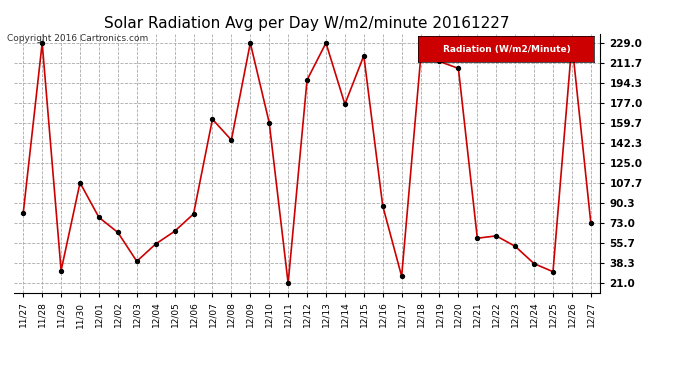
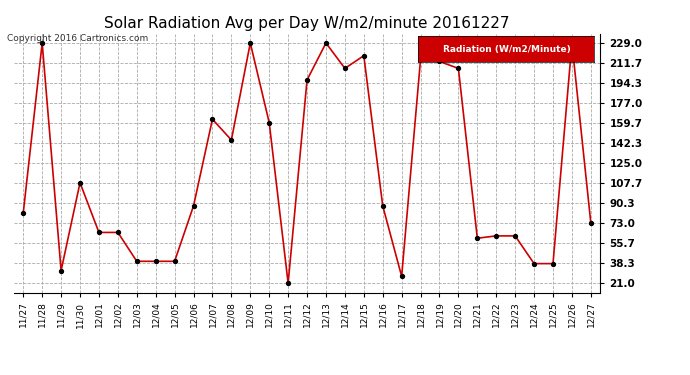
12/01: 78 -> 65
12/04: 55 -> 40
12/05: 66 -> 40
12/06: 81 -> 88
12/14: 176 -> 207
12/23: 53 -> 62
12/25: 31 -> 38
